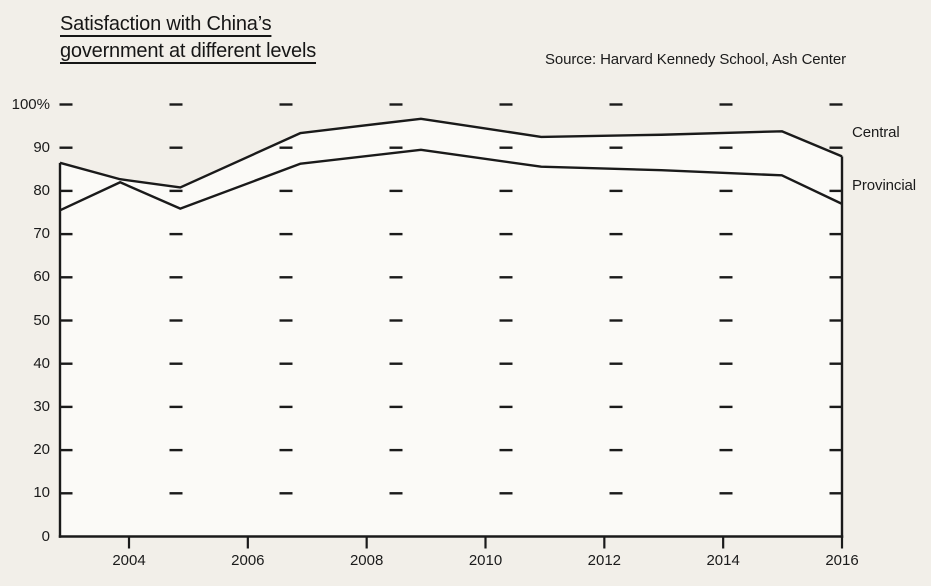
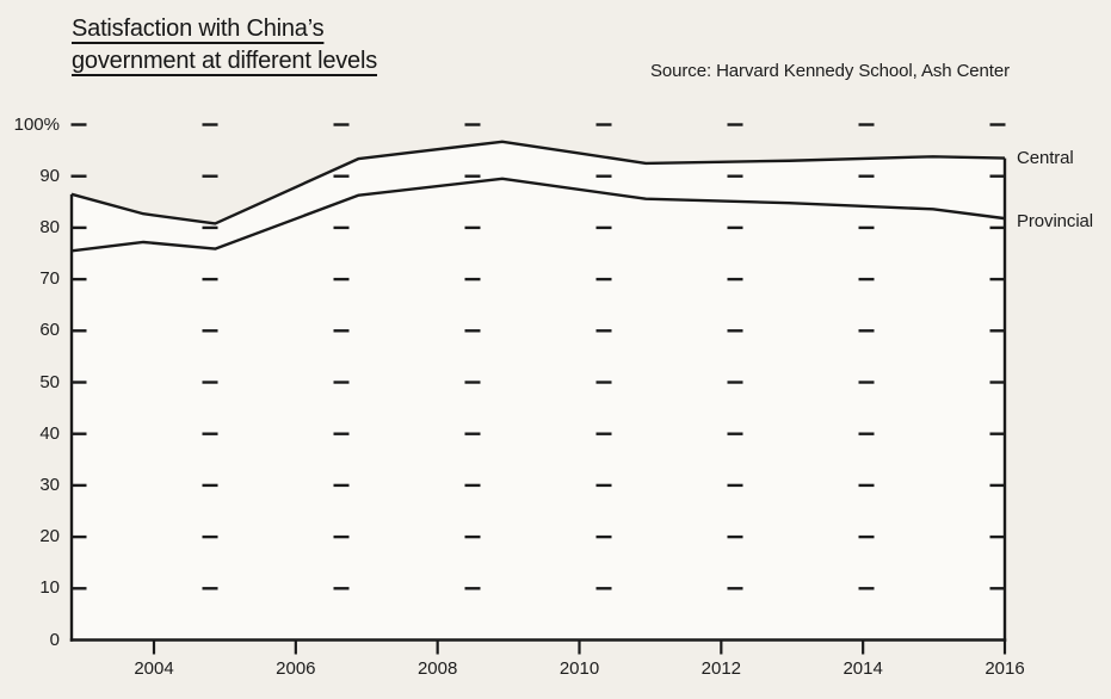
Provincial/2004: 82% -> 77%
Central/2016: 88% -> 94%
Provincial/2016: 77% -> 82%
